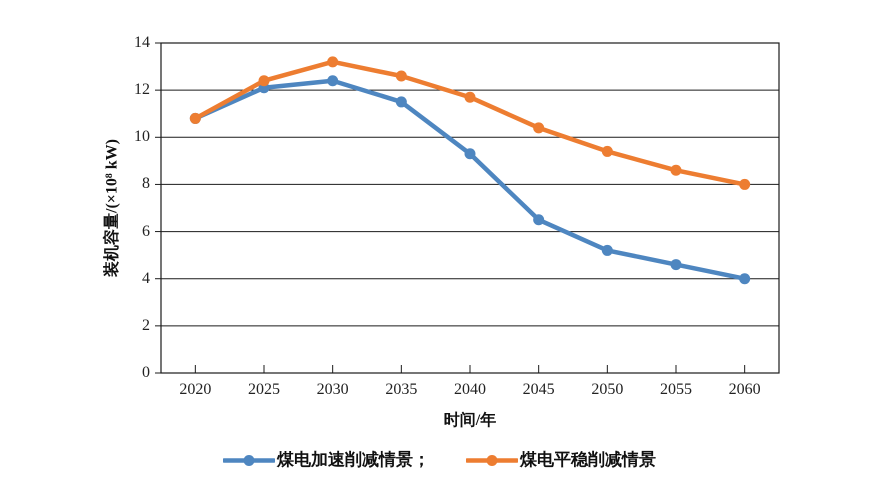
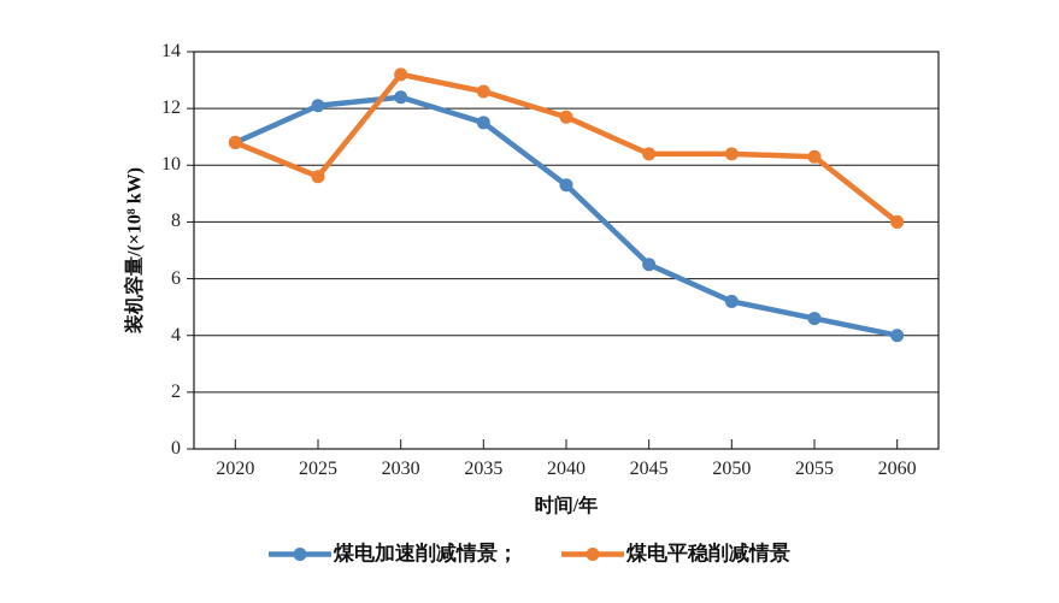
煤电平稳削减情景/2025: 12.4 -> 9.6
煤电平稳削减情景/2050: 9.4 -> 10.4
煤电平稳削减情景/2055: 8.6 -> 10.3
